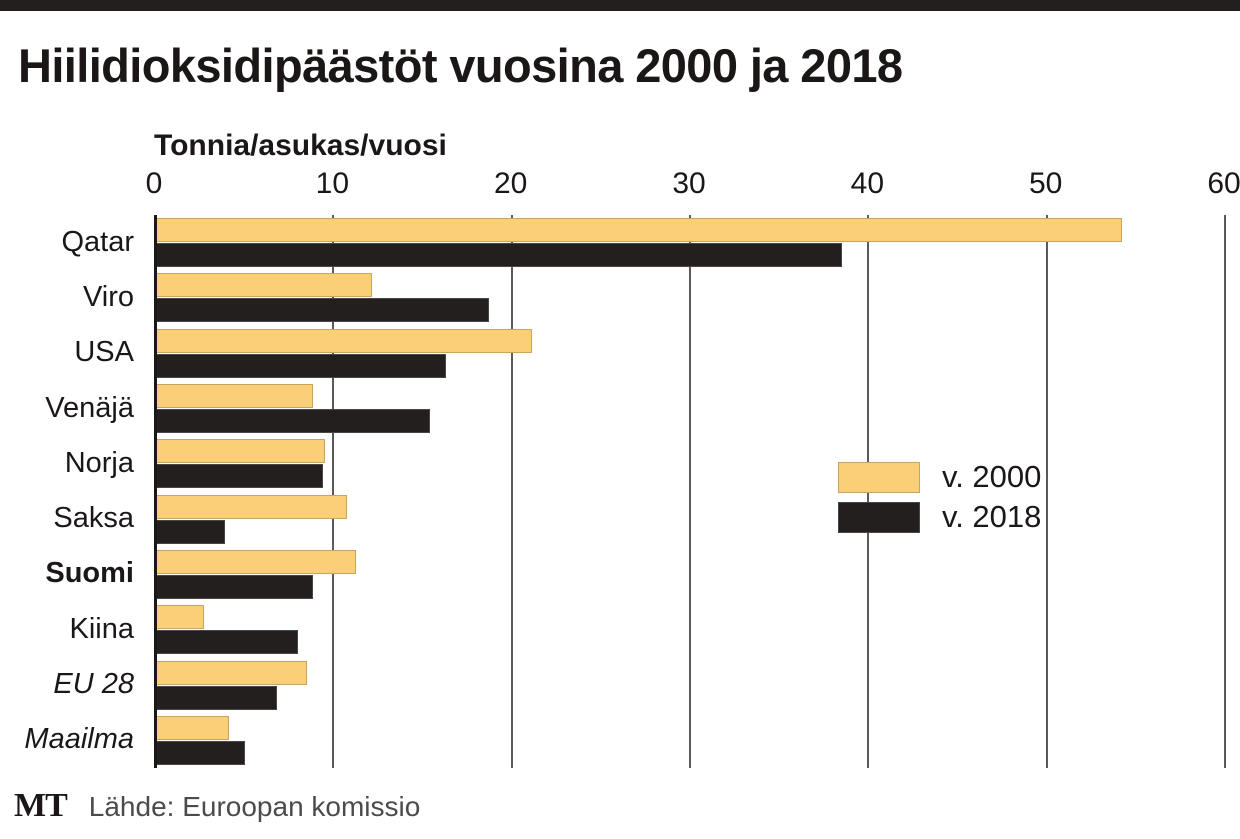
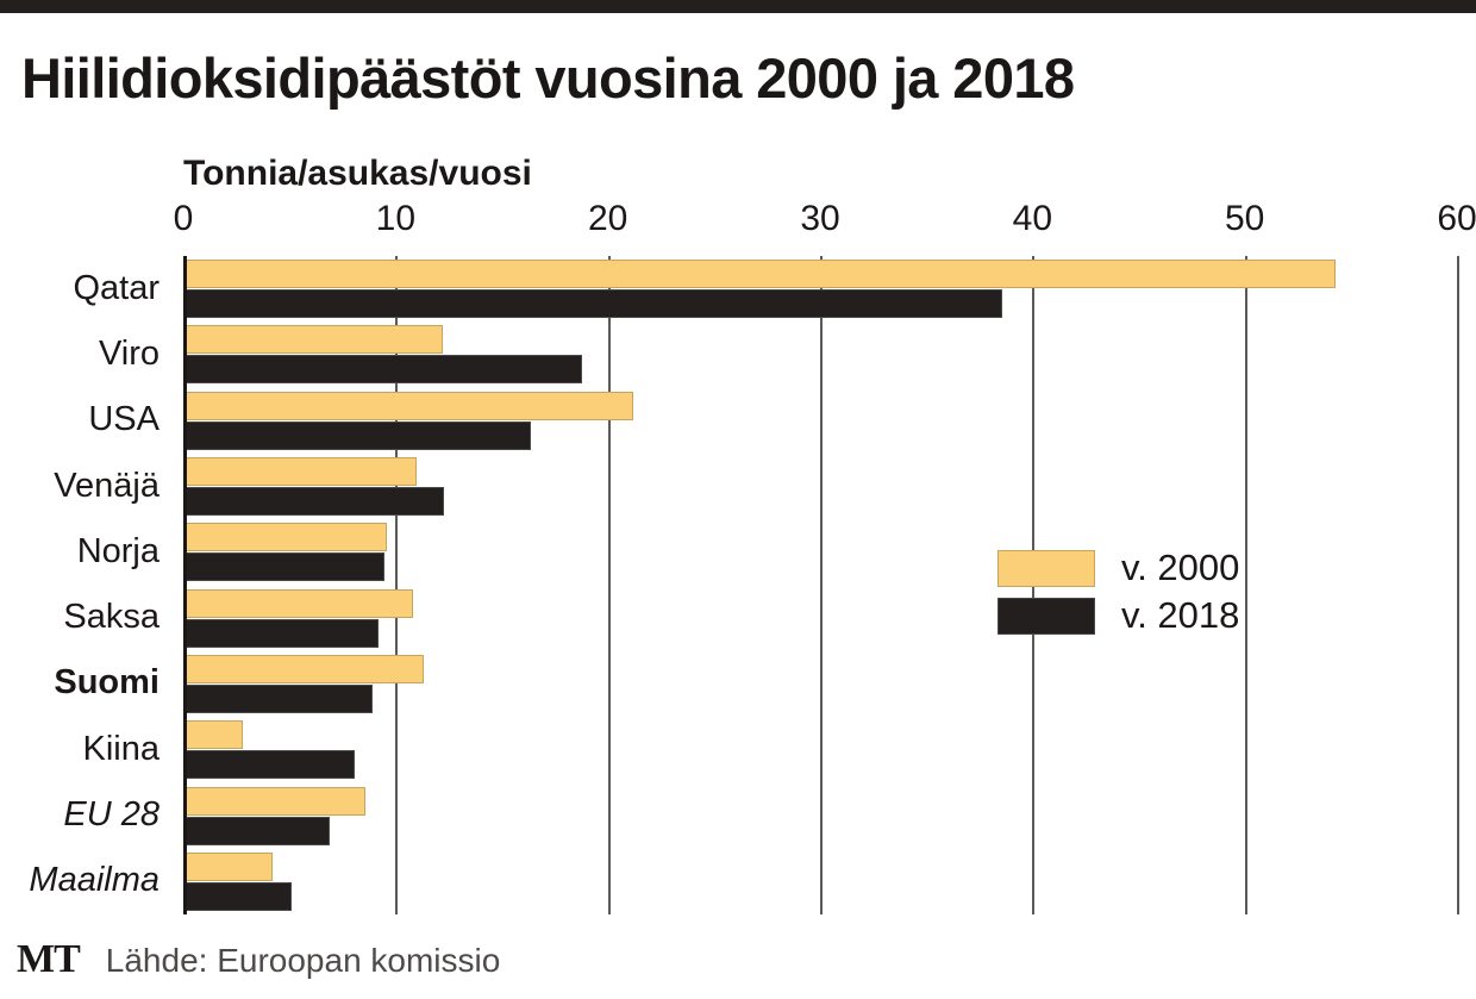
v. 2000/Venäjä: 8.9 -> 11.0
v. 2018/Venäjä: 15.5 -> 12.3
v. 2018/Saksa: 4.0 -> 9.2
